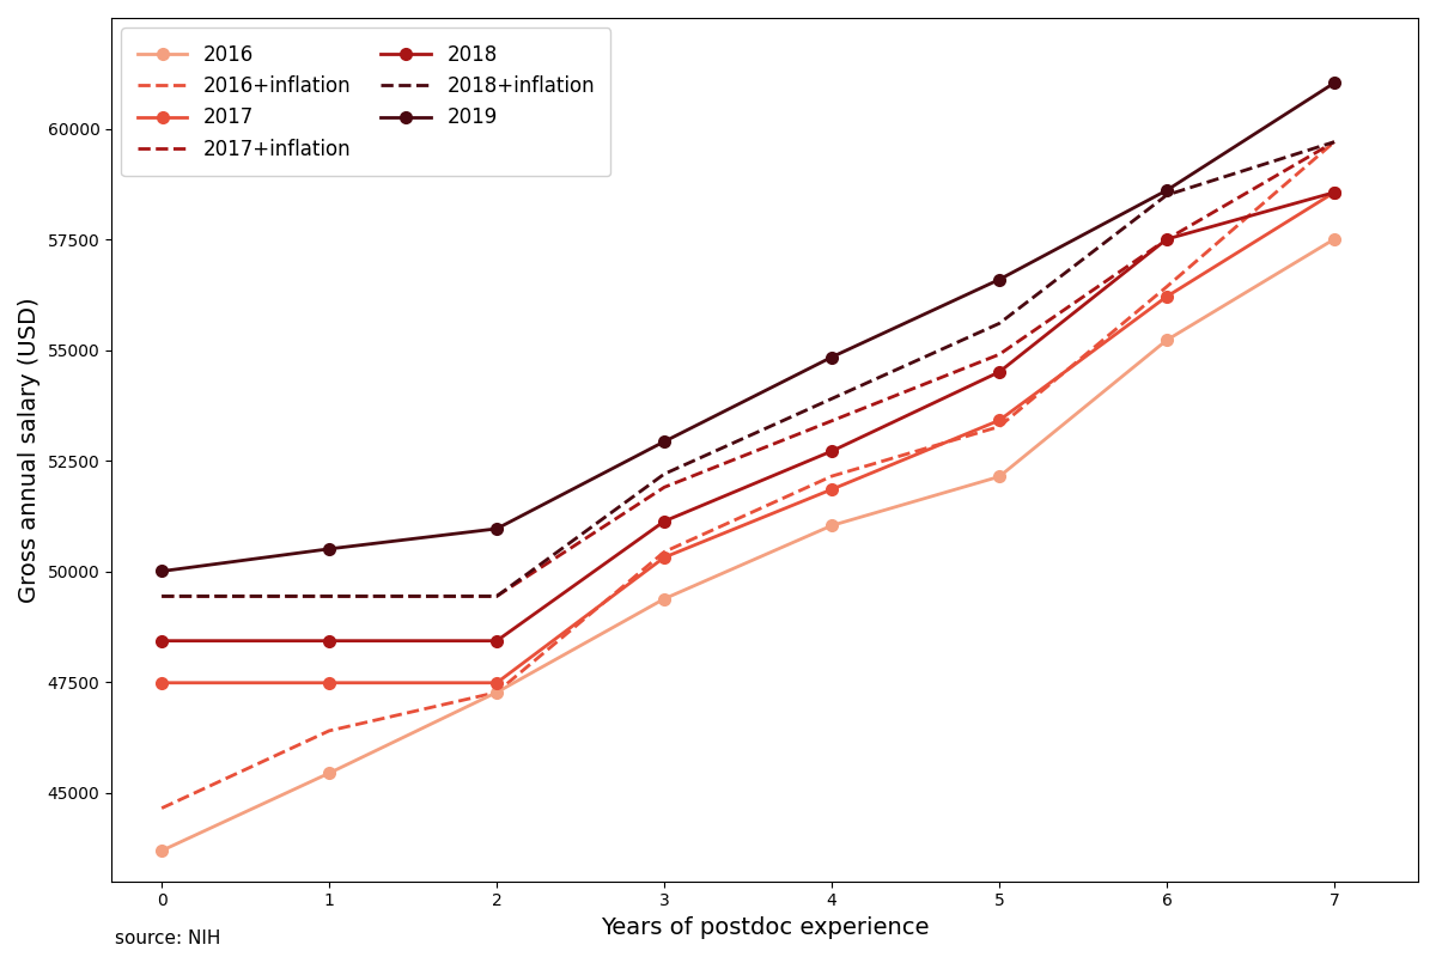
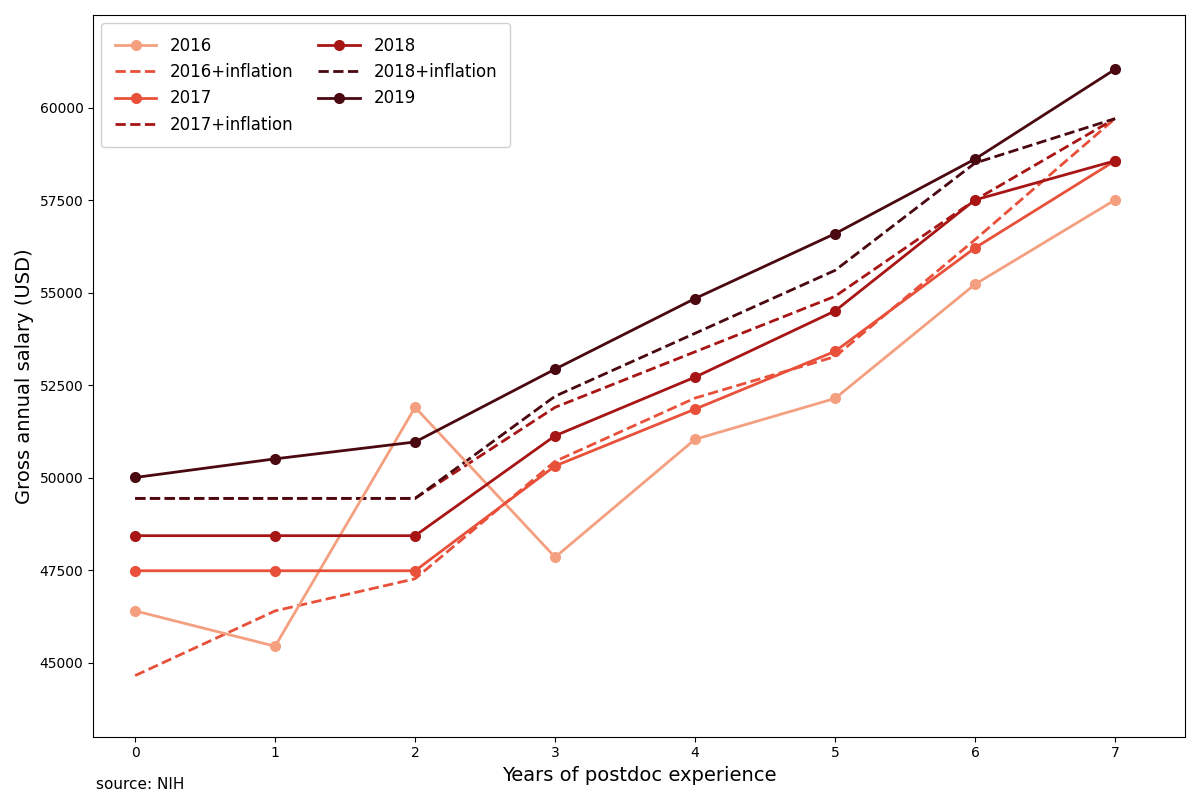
2016/0: 43690 -> 46400
2016/2: 47270 -> 51900
2016/3: 49380 -> 47850
